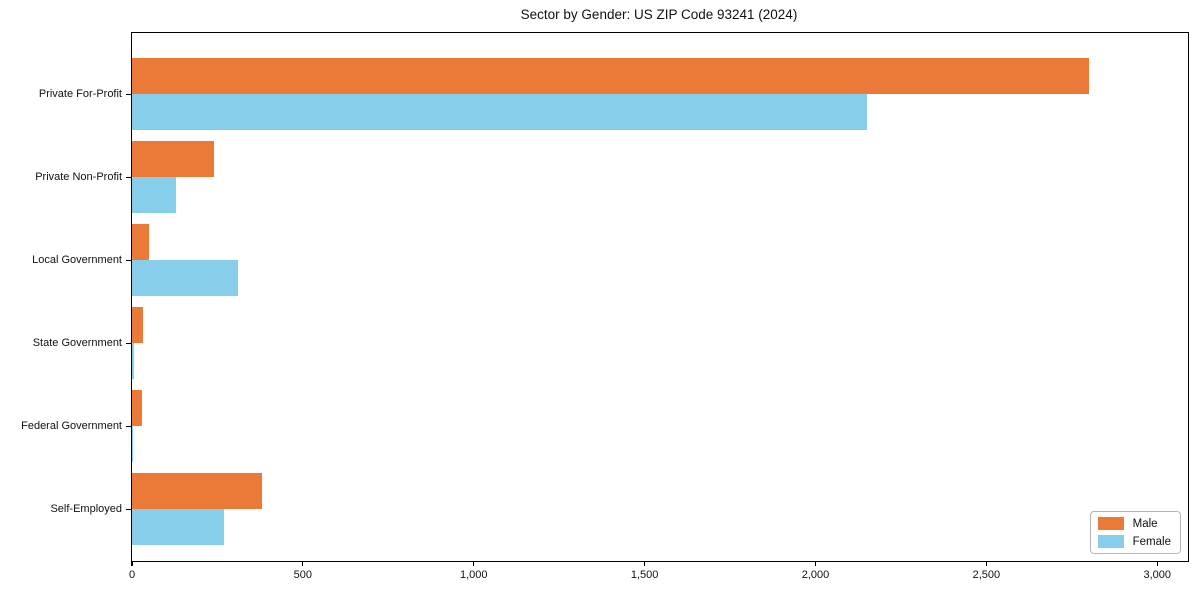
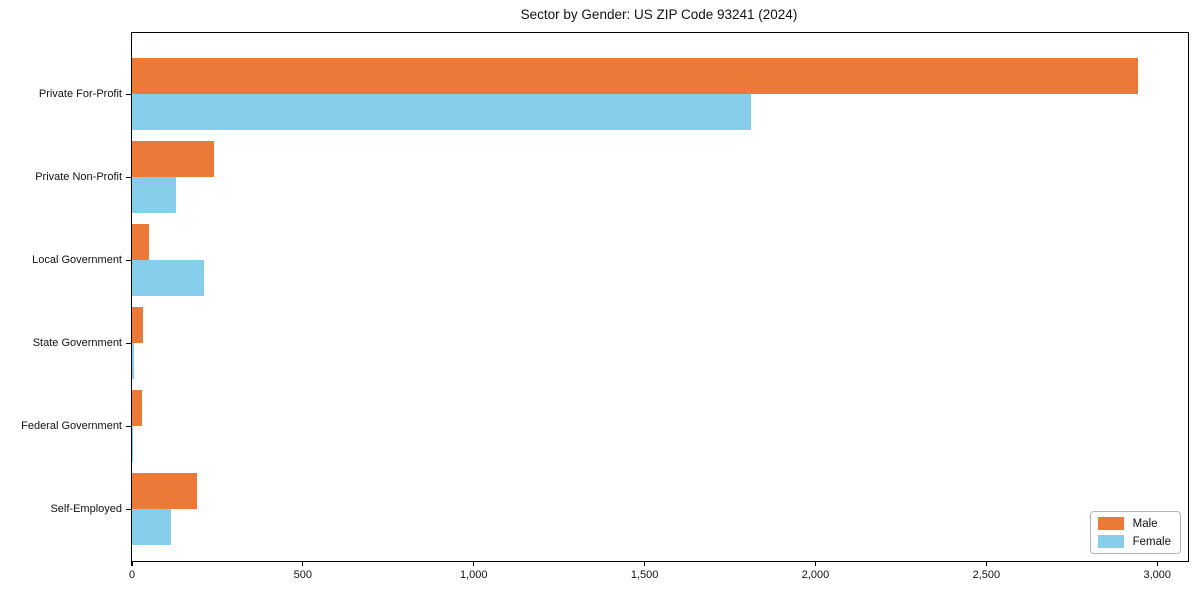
Male/Private For-Profit: 2800 -> 2940
Female/Private For-Profit: 2150 -> 1810
Female/Local Government: 310 -> 210
Male/Self-Employed: 380 -> 190
Female/Self-Employed: 270 -> 120
